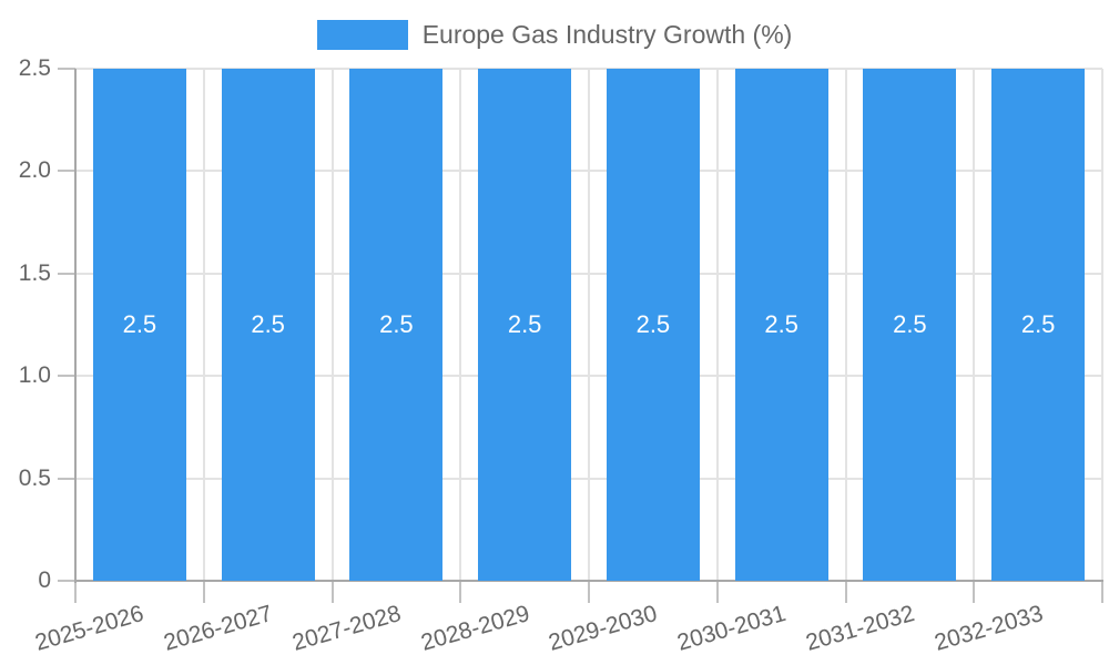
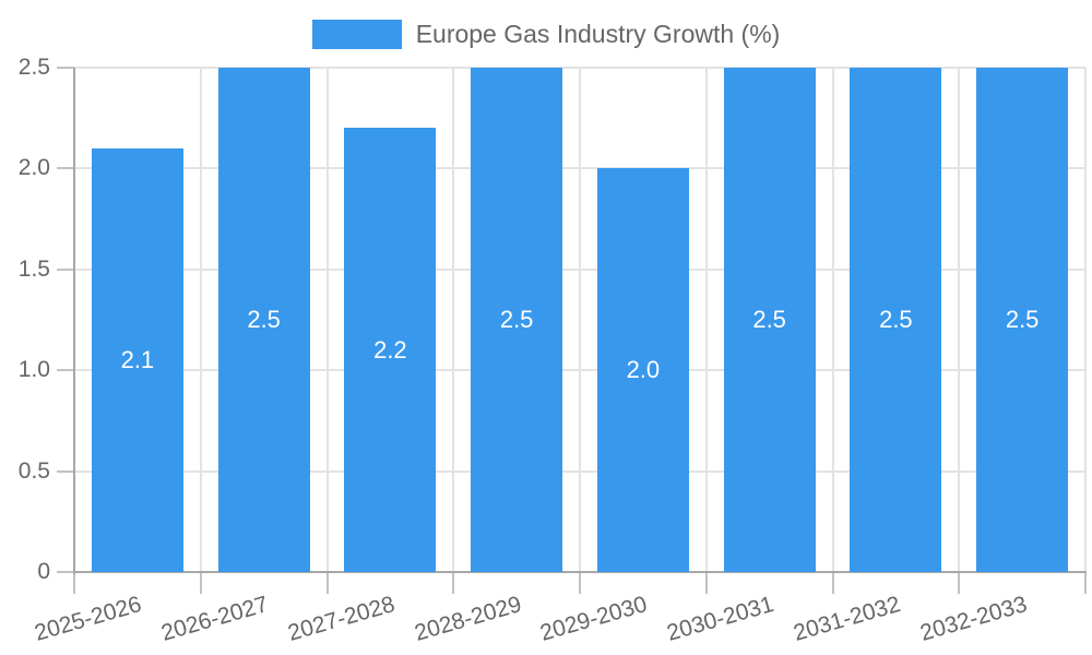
2025-2026: 2.5 -> 2.1
2027-2028: 2.5 -> 2.2
2029-2030: 2.5 -> 2.0
